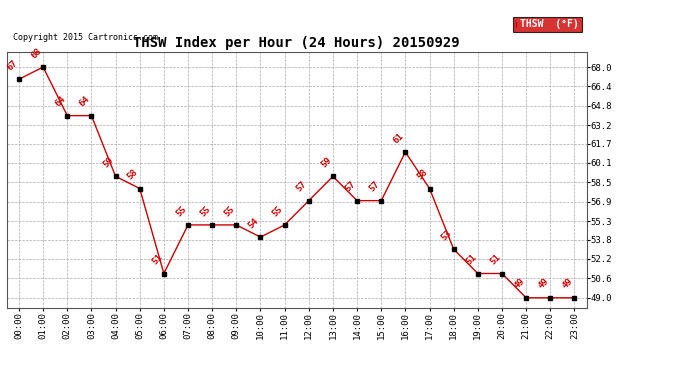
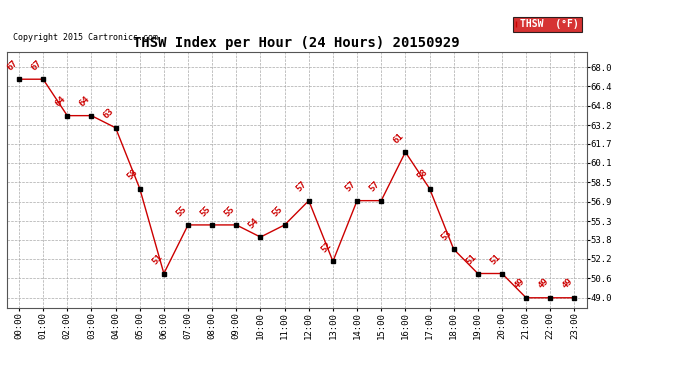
01:00: 68 -> 67
04:00: 59 -> 63
13:00: 59 -> 52
